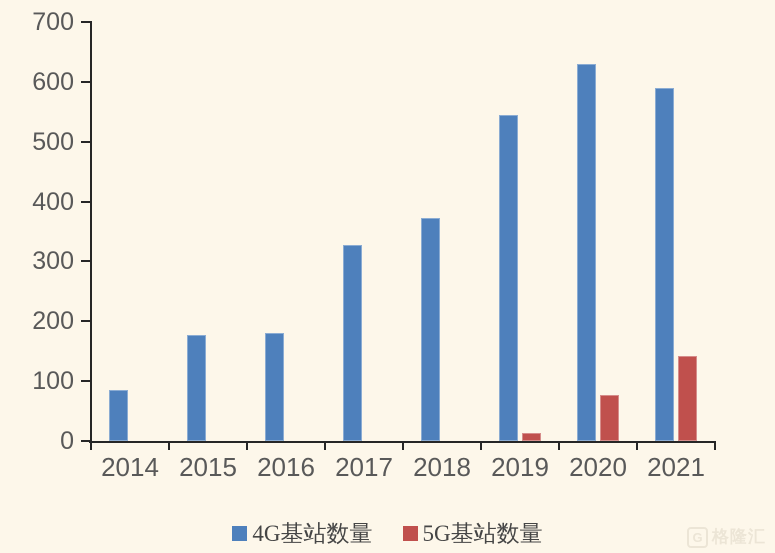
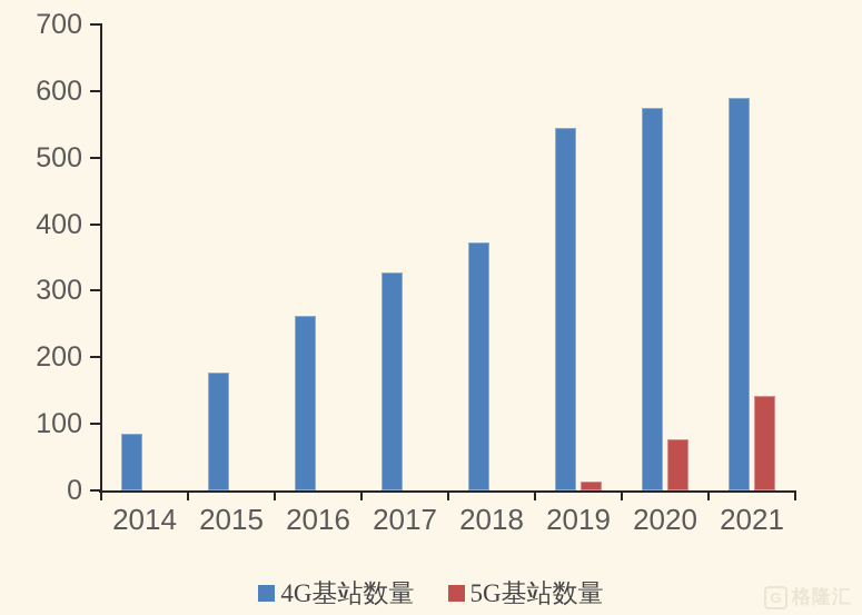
4G基站数量/2016: 180 -> 260
4G基站数量/2020: 630 -> 580
